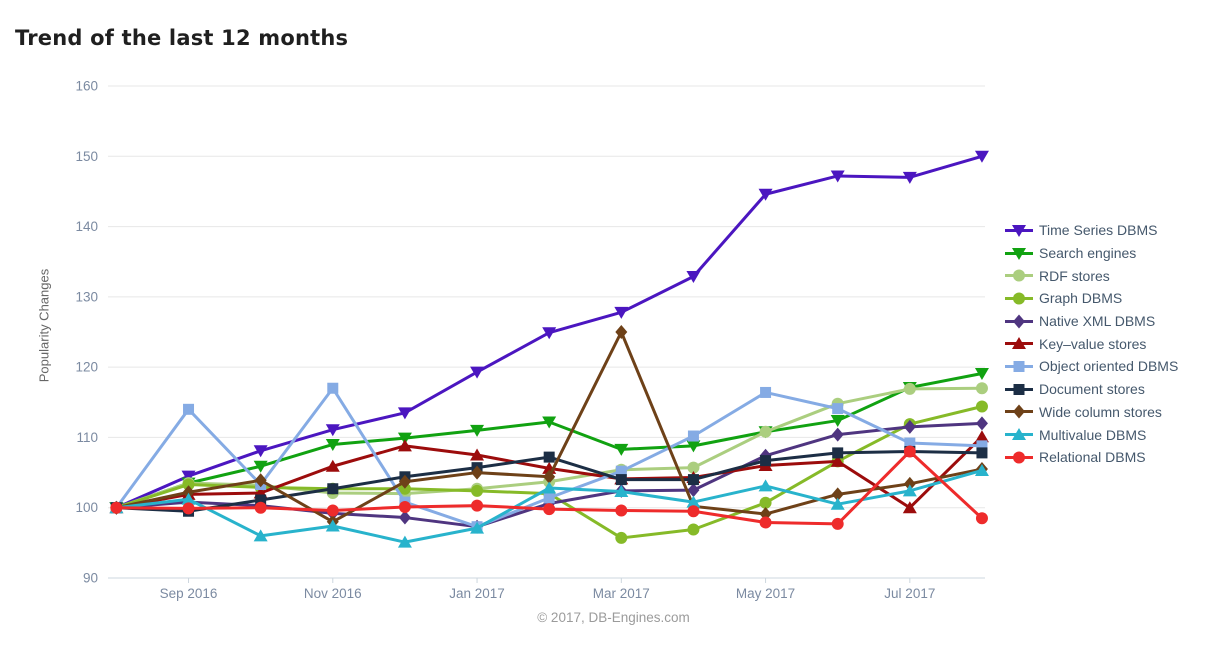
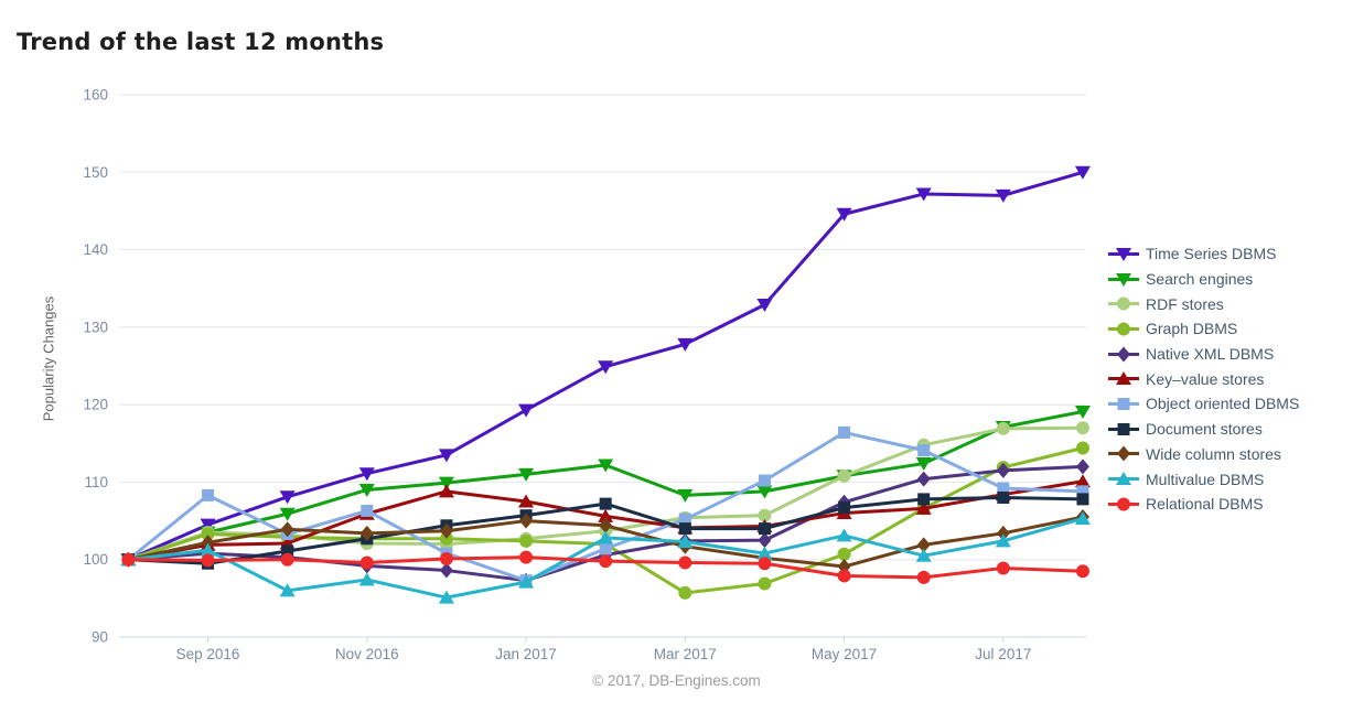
Object oriented DBMS/Sep 2016: 114 -> 108
Object oriented DBMS/Nov 2016: 117 -> 106
Wide column stores/Nov 2016: 98 -> 103
Wide column stores/Mar 2017: 125 -> 102
Key–value stores/Jul 2017: 100 -> 108
Relational DBMS/Jul 2017: 108 -> 99
